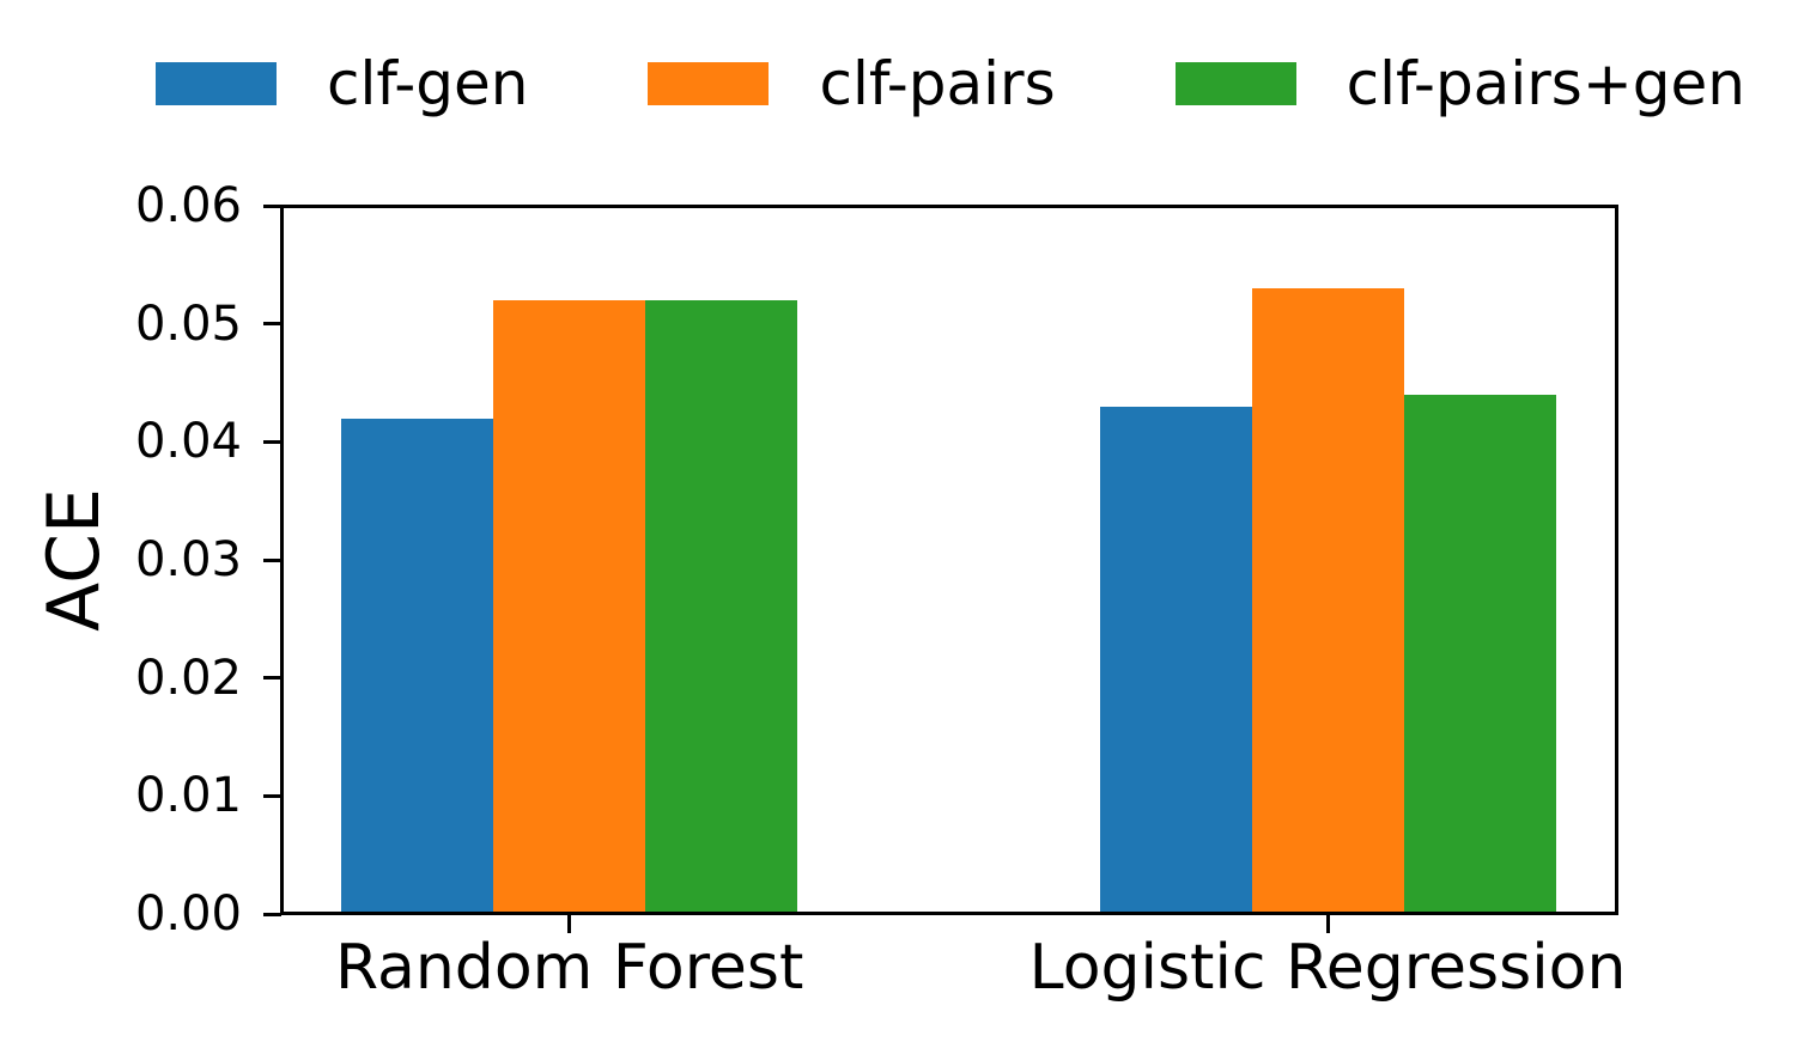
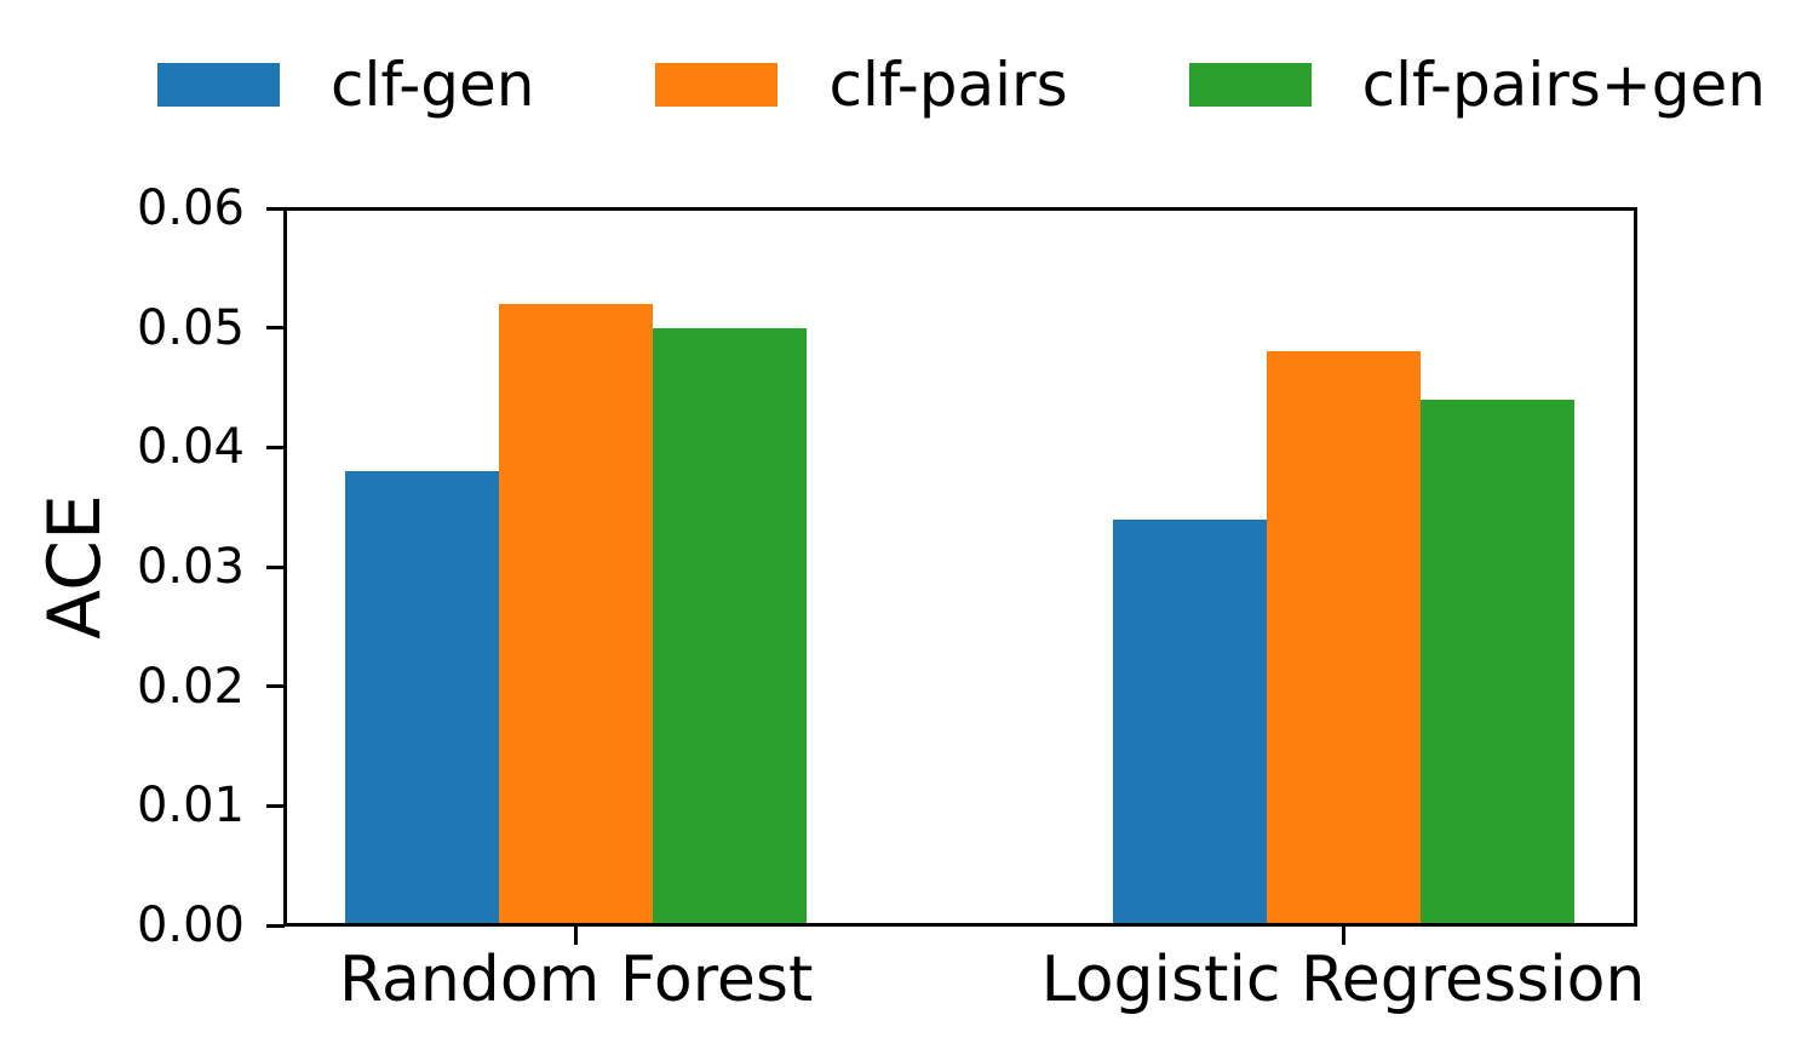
clf-gen/Random Forest: 0.042 -> 0.038
clf-pairs+gen/Random Forest: 0.052 -> 0.050
clf-gen/Logistic Regression: 0.043 -> 0.034
clf-pairs/Logistic Regression: 0.053 -> 0.048
